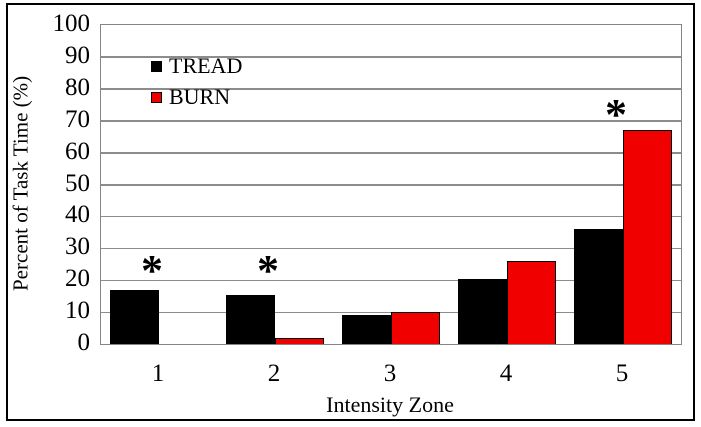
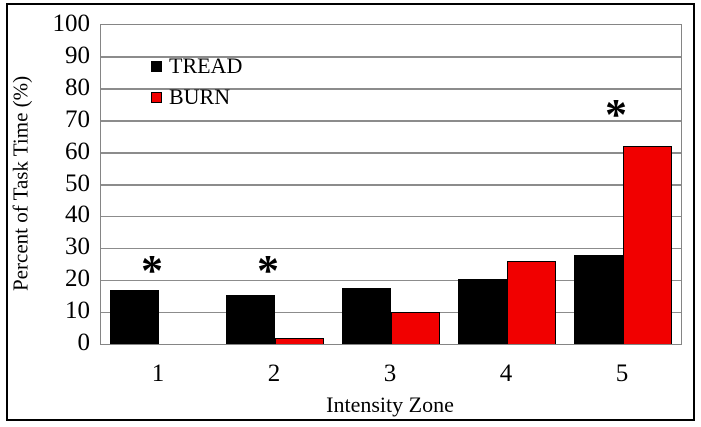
TREAD/3: 9 -> 18
TREAD/5: 36 -> 28
BURN/5: 67 -> 62
